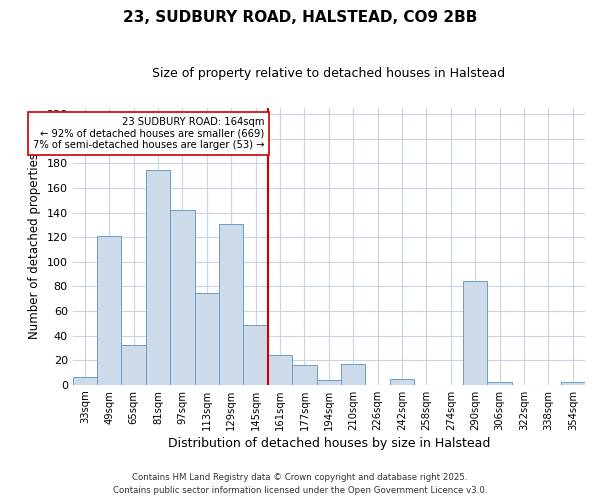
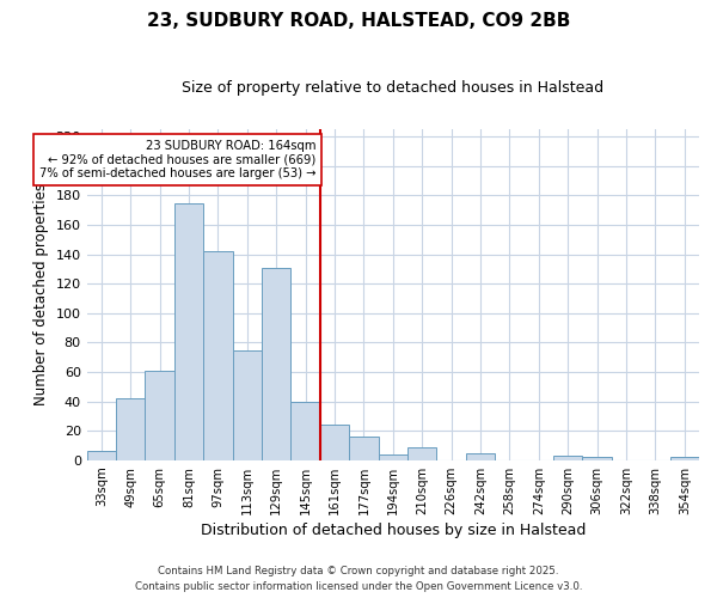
49sqm: 121 -> 42
65sqm: 32 -> 61
145sqm: 49 -> 40
210sqm: 17 -> 9
290sqm: 84 -> 3
